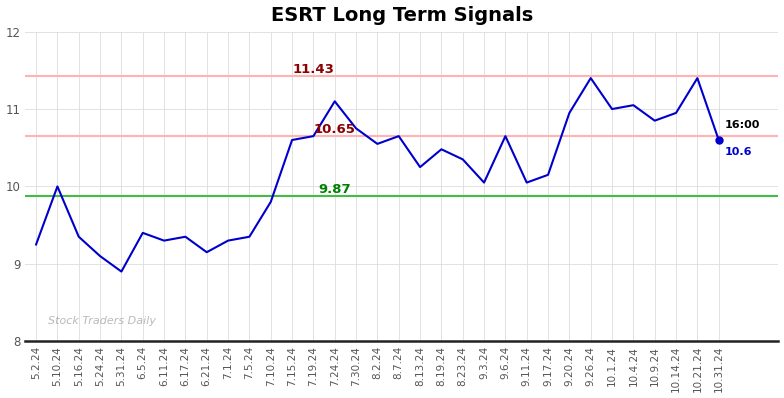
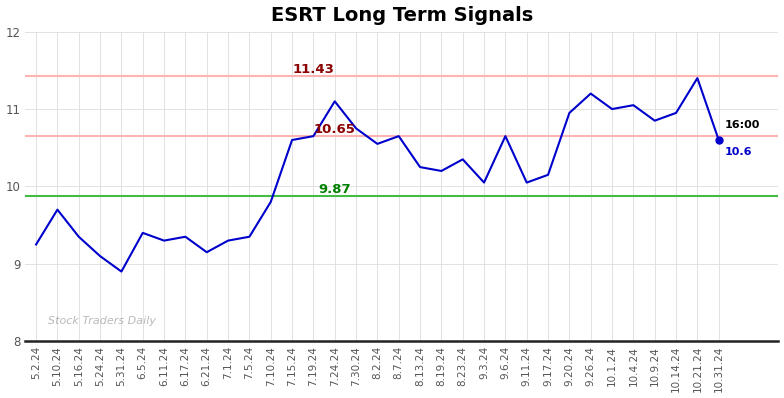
5.10.24: 10.00 -> 9.70
8.19.24: 10.48 -> 10.20
9.26.24: 11.40 -> 11.20
